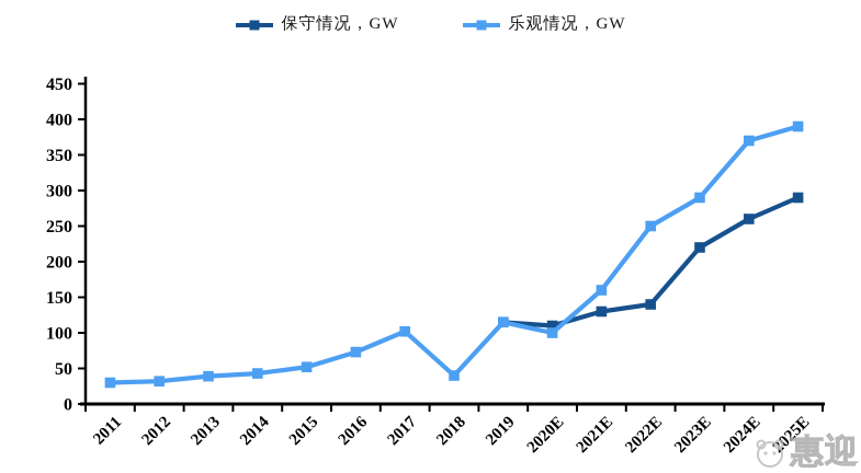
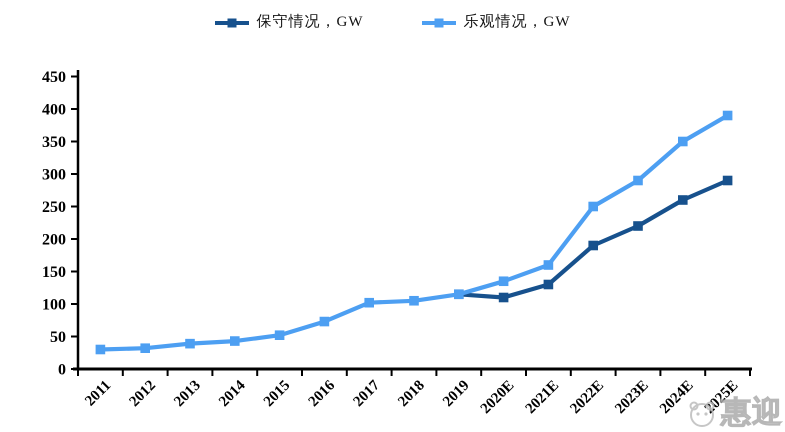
乐观情况，GW/2018: 40 -> 100
乐观情况，GW/2020E: 100 -> 140
保守情况，GW/2022E: 140 -> 190
乐观情况，GW/2024E: 370 -> 350
